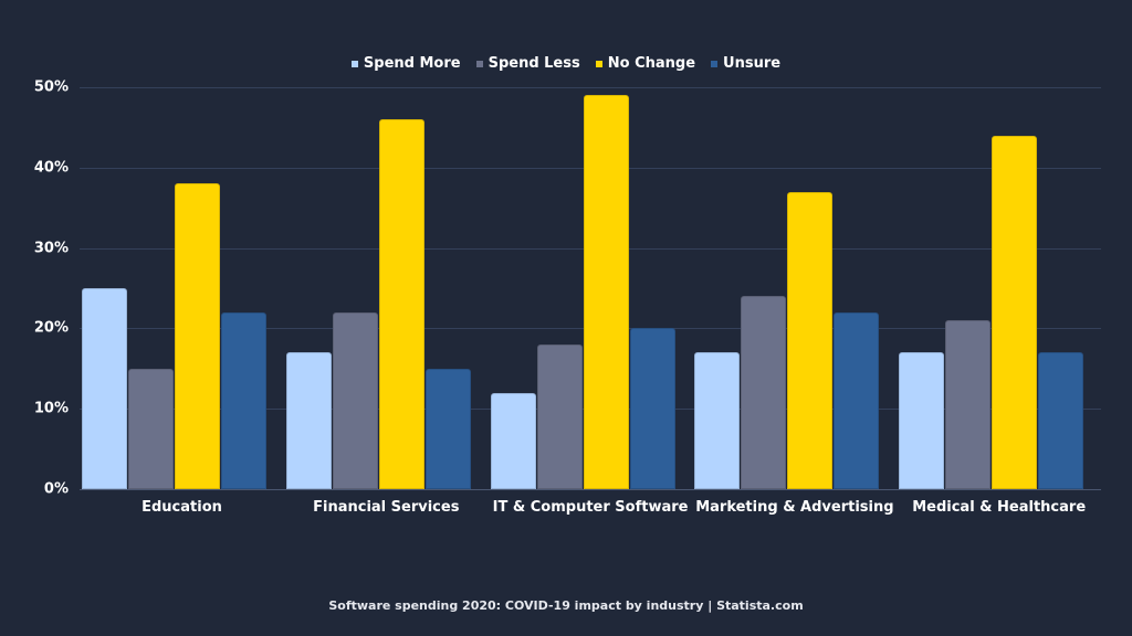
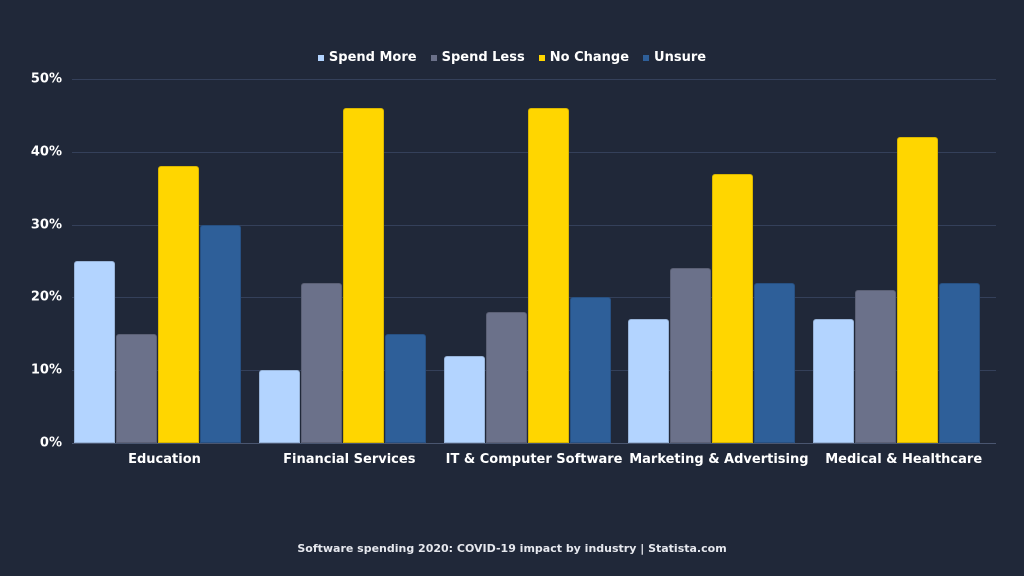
Unsure/Education: 22% -> 30%
Spend More/Financial Services: 17% -> 10%
No Change/IT & Computer Software: 49% -> 46%
No Change/Medical & Healthcare: 44% -> 42%
Unsure/Medical & Healthcare: 17% -> 22%
